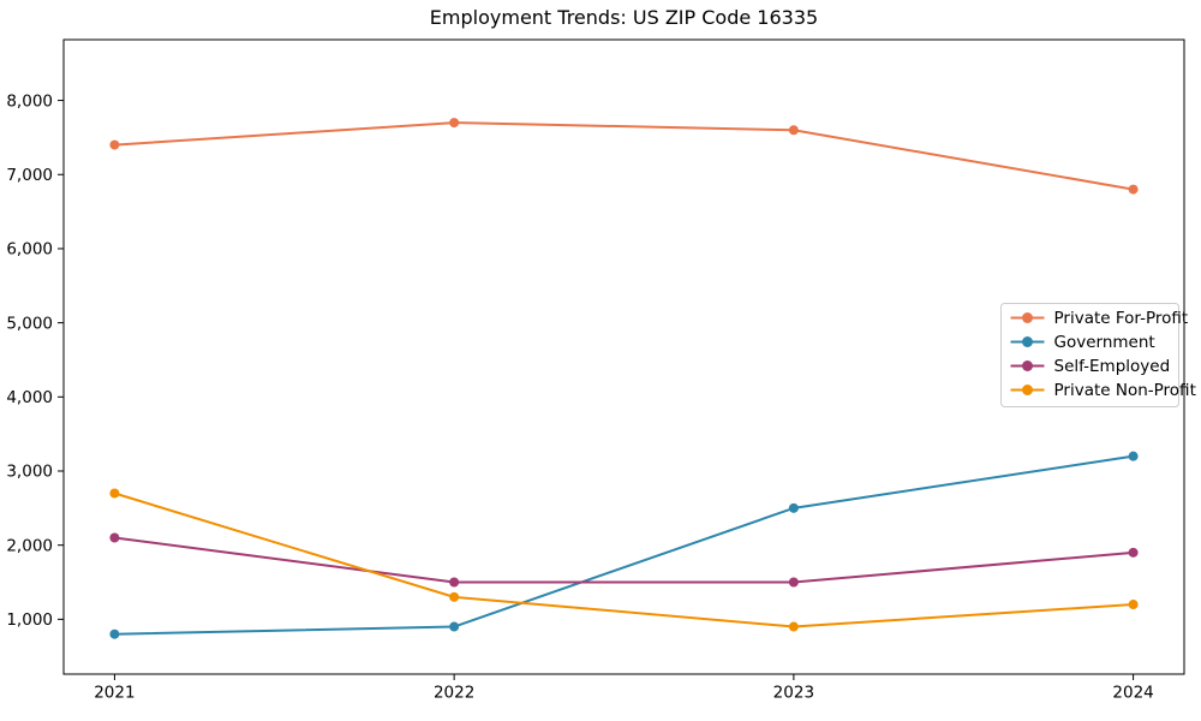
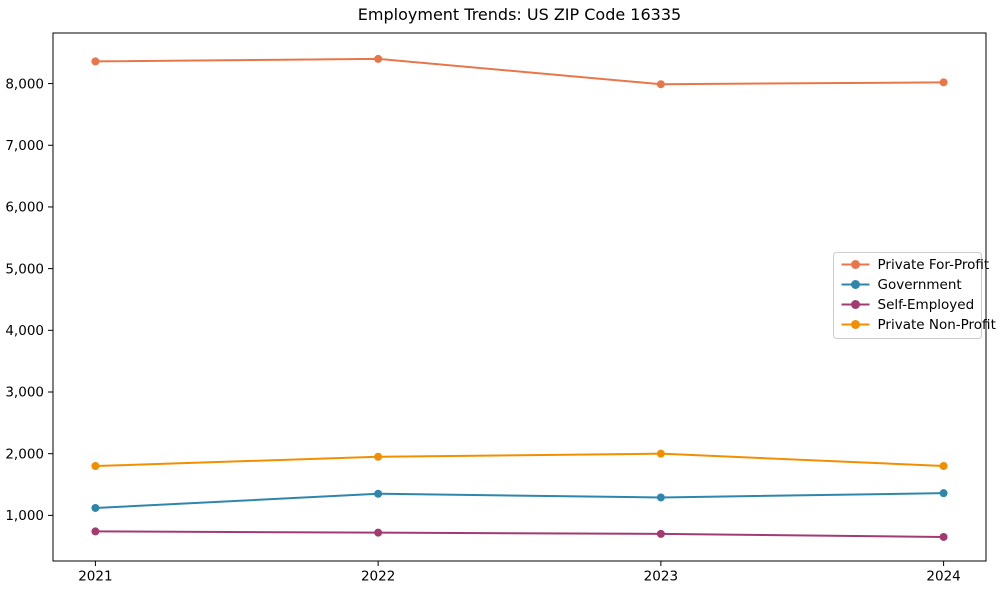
Private For-Profit/2021: 7400 -> 8400
Government/2021: 800 -> 1100
Self-Employed/2021: 2100 -> 700
Private Non-Profit/2021: 2700 -> 1800
Private For-Profit/2022: 7700 -> 8400
Government/2022: 900 -> 1400
Self-Employed/2022: 1500 -> 700
Private Non-Profit/2022: 1300 -> 2000
Private For-Profit/2023: 7600 -> 8000
Government/2023: 2500 -> 1300
Self-Employed/2023: 1500 -> 700
Private Non-Profit/2023: 900 -> 2000
Private For-Profit/2024: 6800 -> 8000
Government/2024: 3200 -> 1400
Self-Employed/2024: 1900 -> 600
Private Non-Profit/2024: 1200 -> 1800
